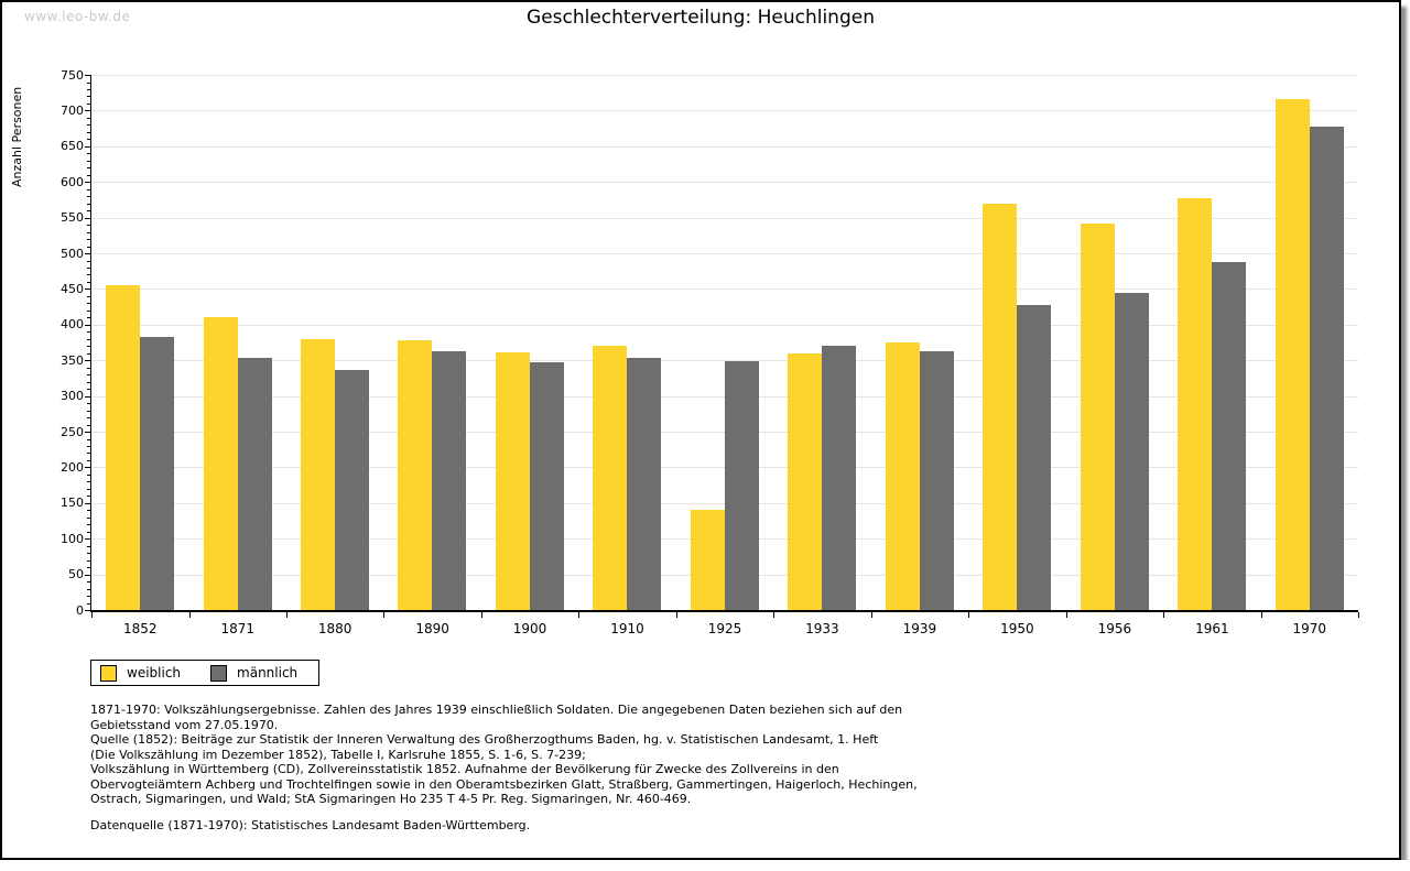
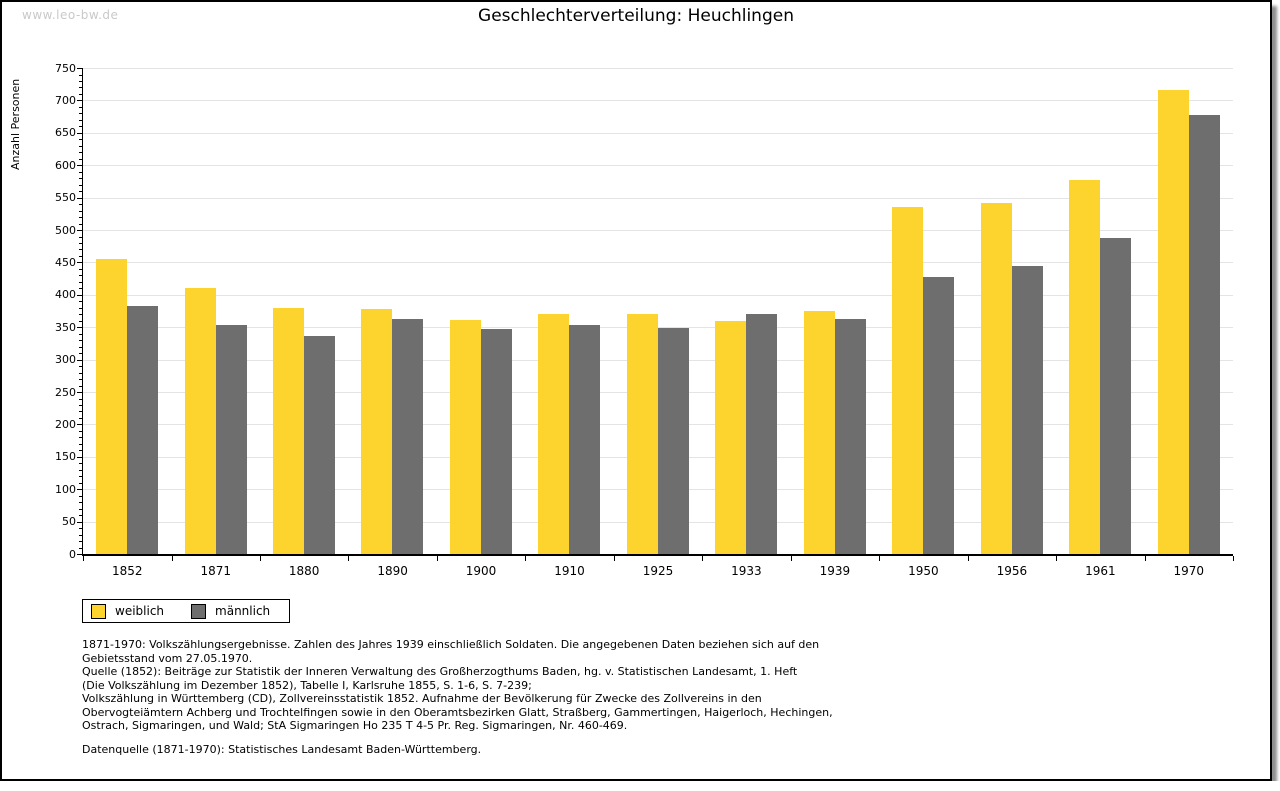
weiblich/1925: 140 -> 370
weiblich/1950: 570 -> 540
